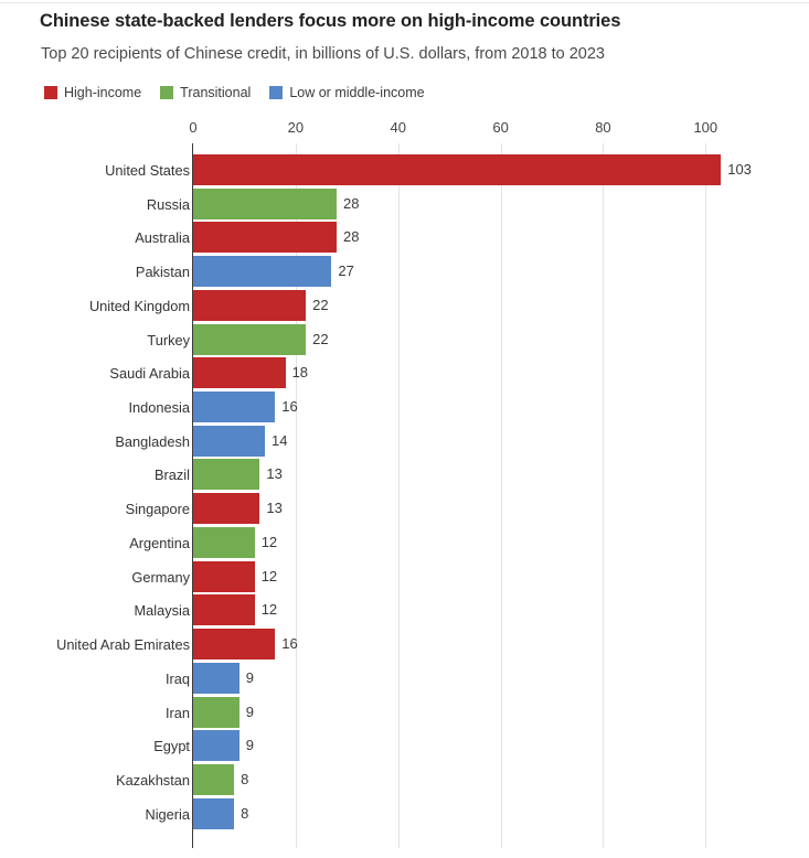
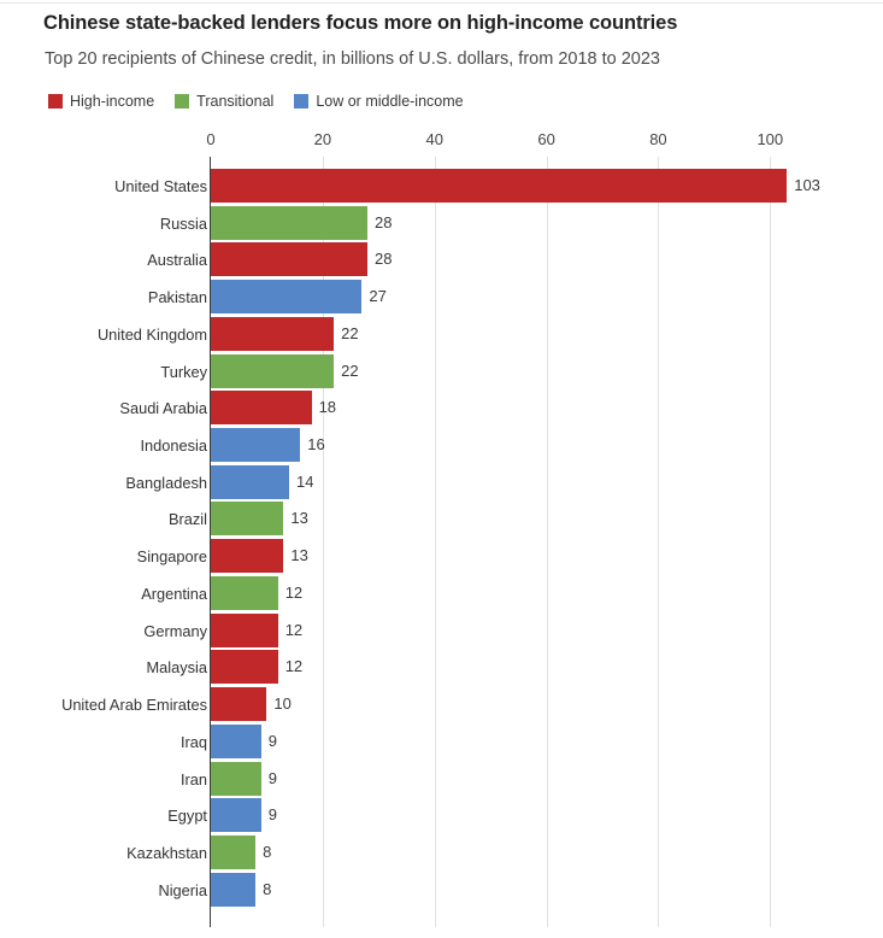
United Arab Emirates: 16 -> 10
